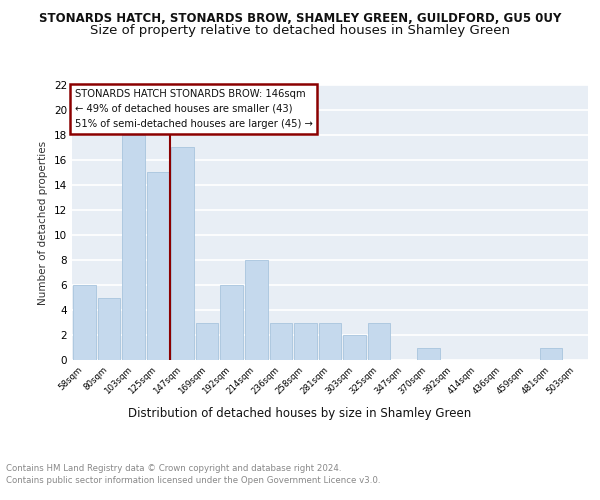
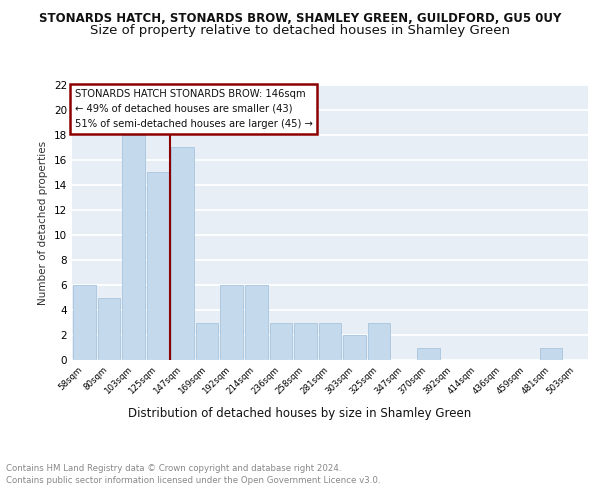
214sqm: 8 -> 6
